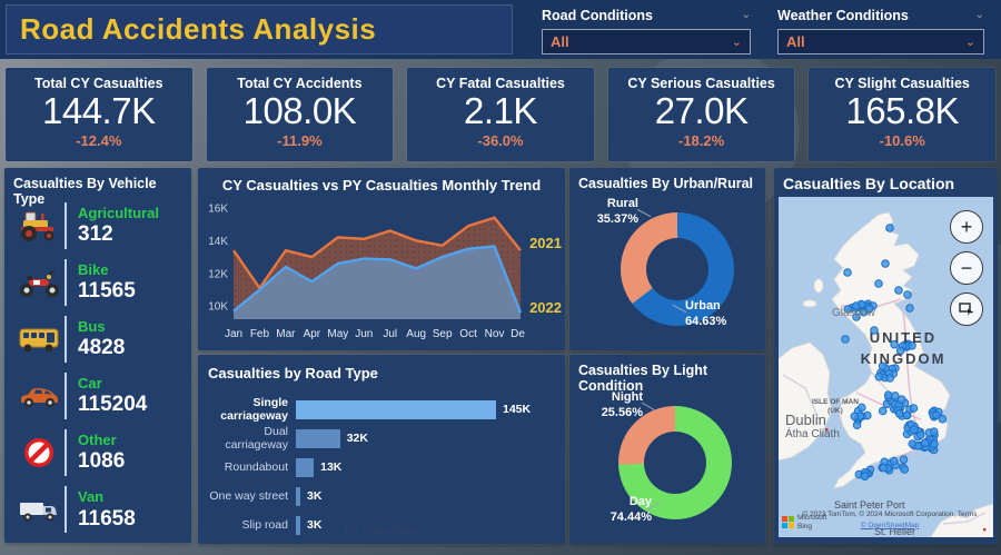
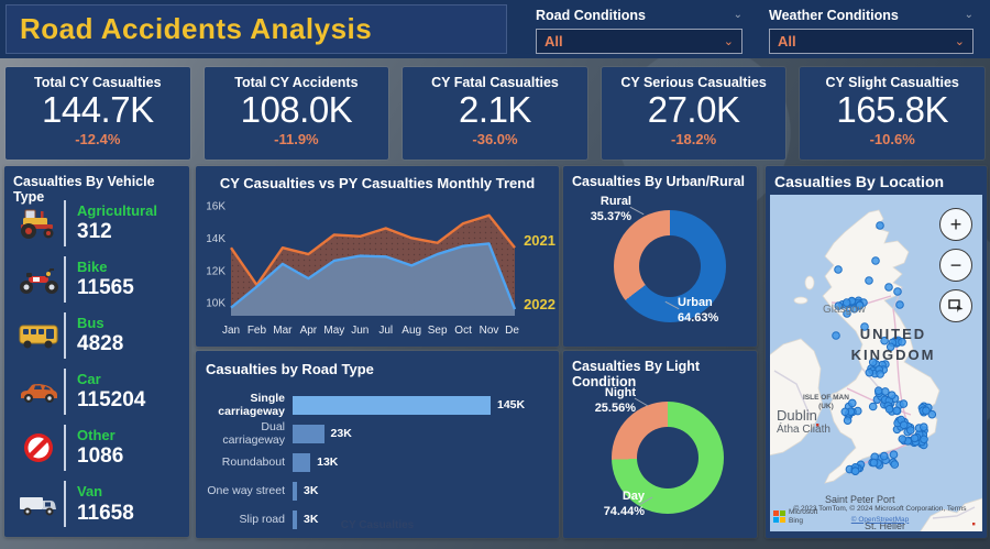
Casualties by Road Type/Dual carriageway: 32K -> 23K
